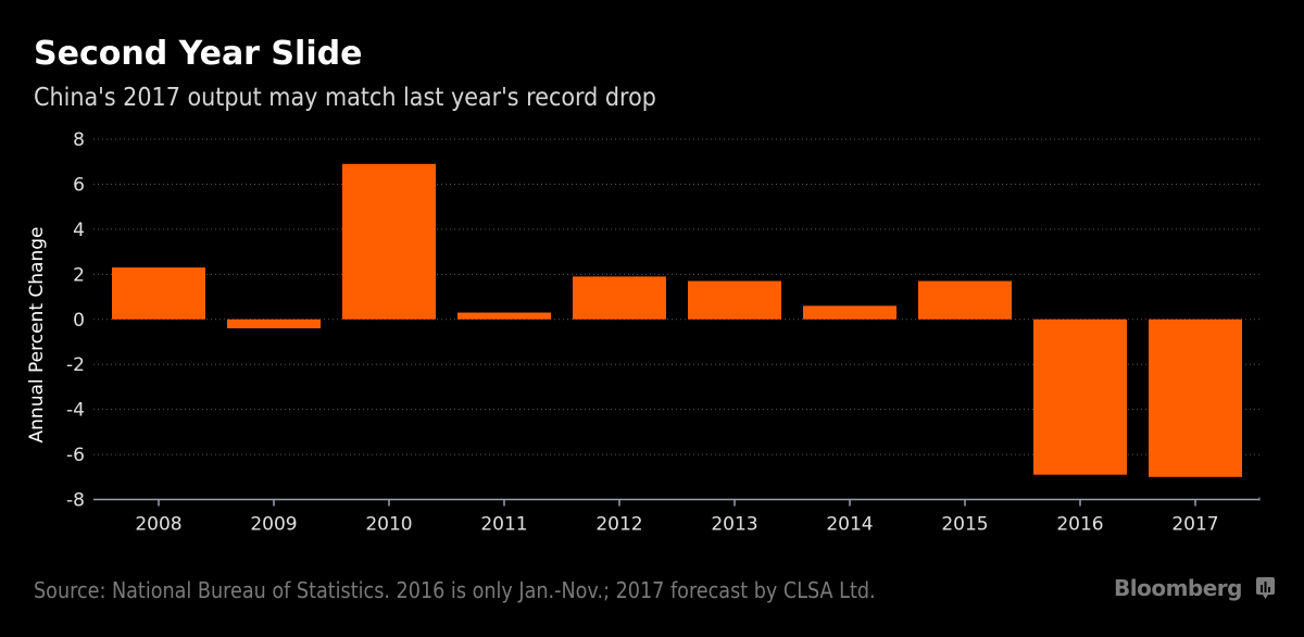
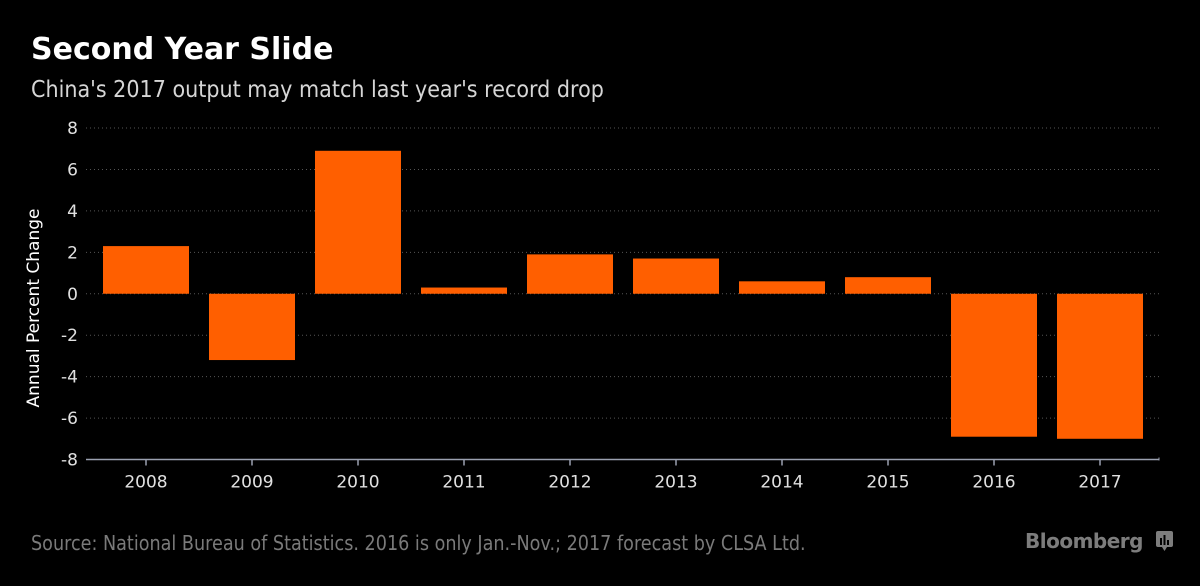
2009: -0.4 -> -3.2
2015: 1.7 -> 0.8
